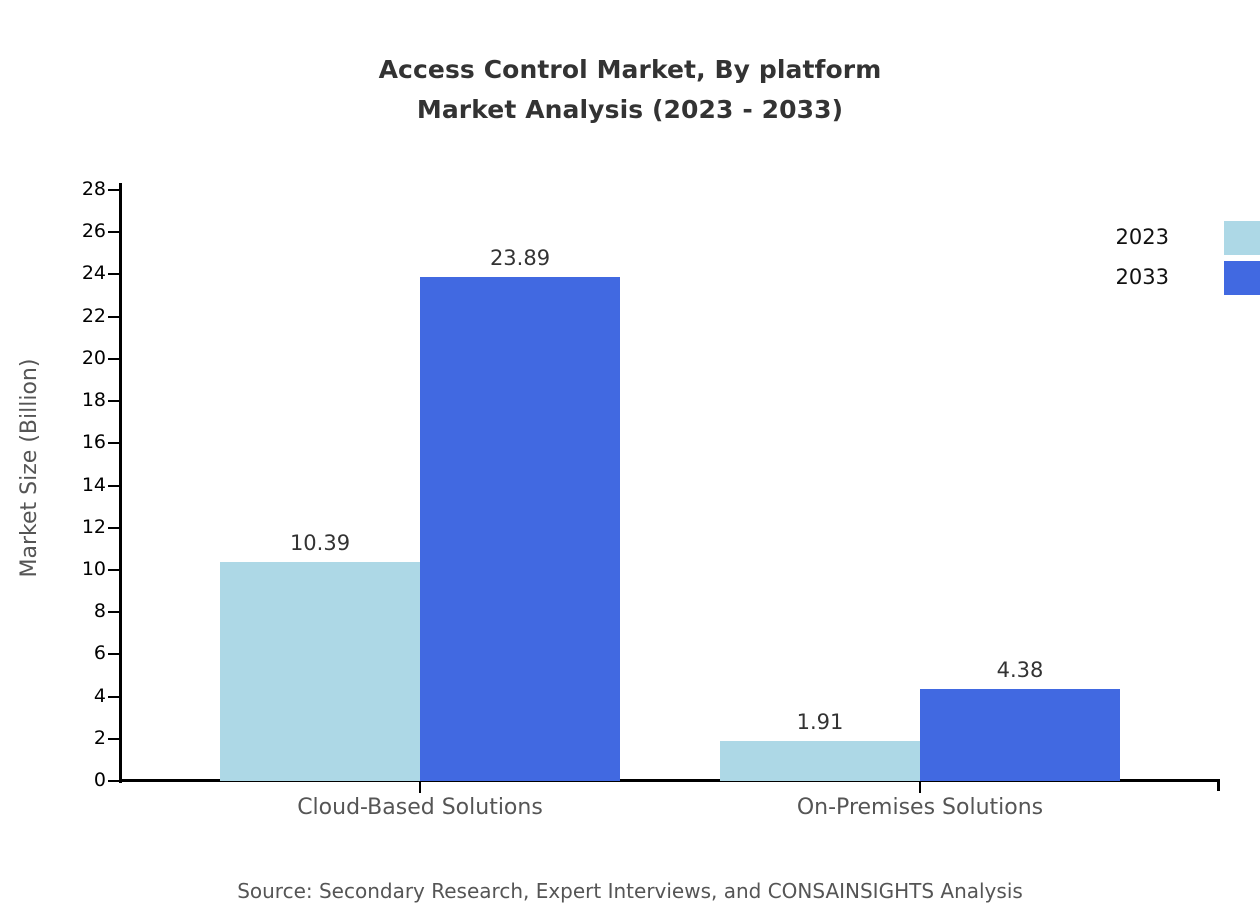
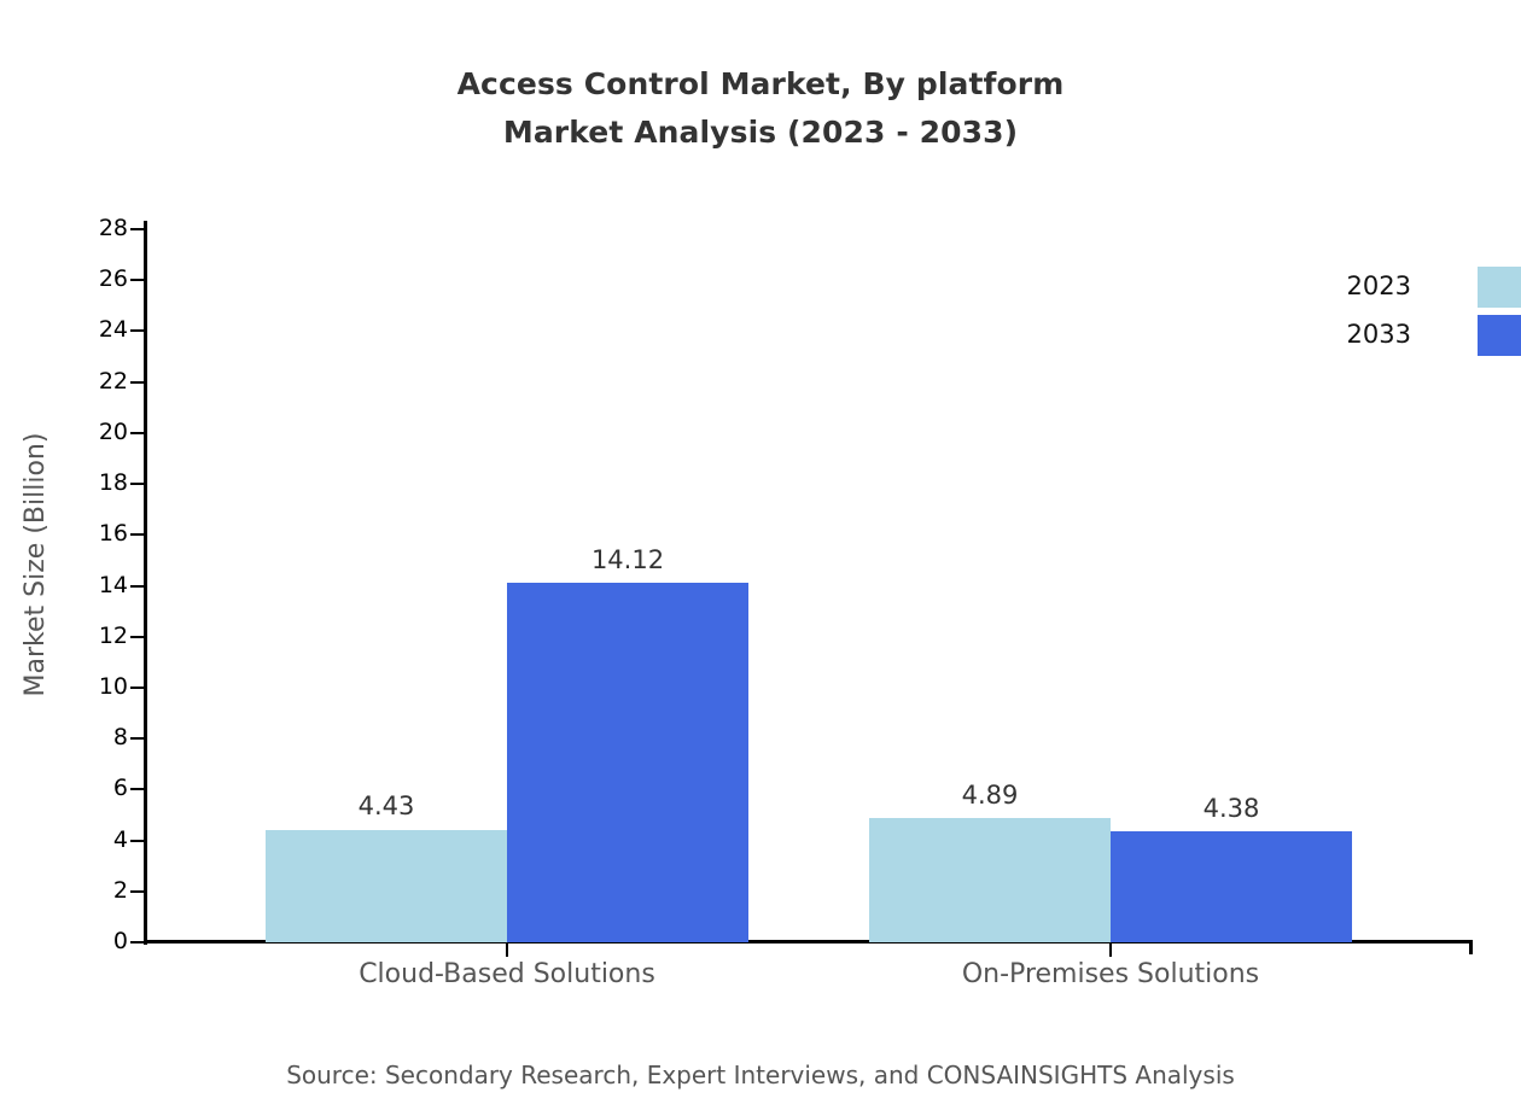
2023/Cloud-Based Solutions: 10.39 -> 4.43
2033/Cloud-Based Solutions: 23.89 -> 14.12
2023/On-Premises Solutions: 1.91 -> 4.89
